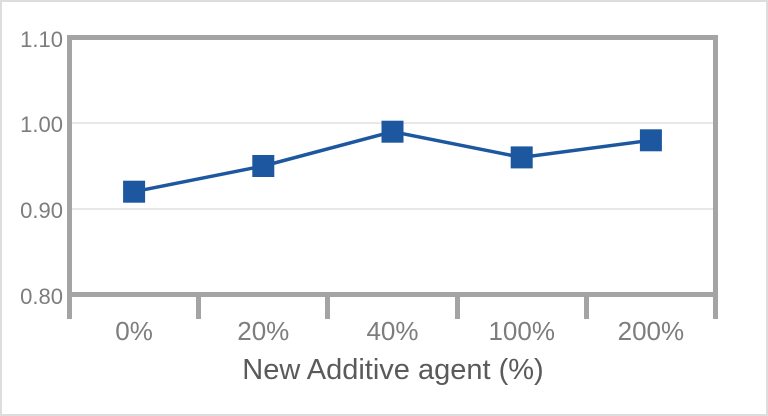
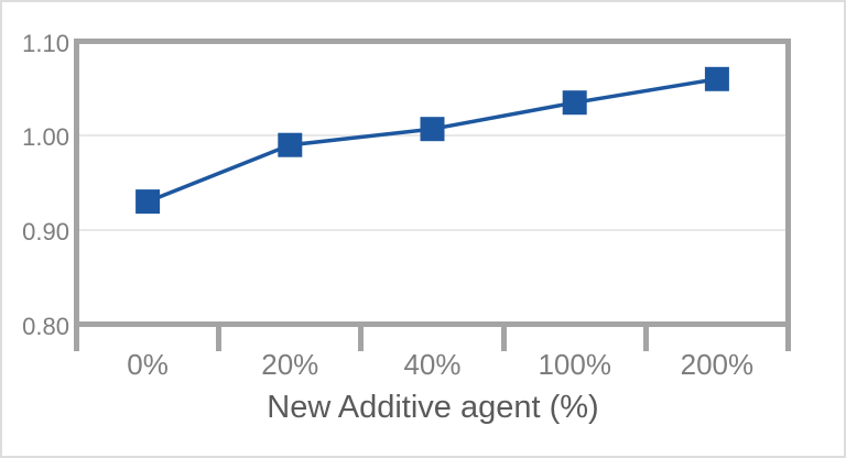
0%: 0.92 -> 0.93
20%: 0.95 -> 0.99
40%: 0.99 -> 1.01
100%: 0.96 -> 1.03
200%: 0.98 -> 1.06
